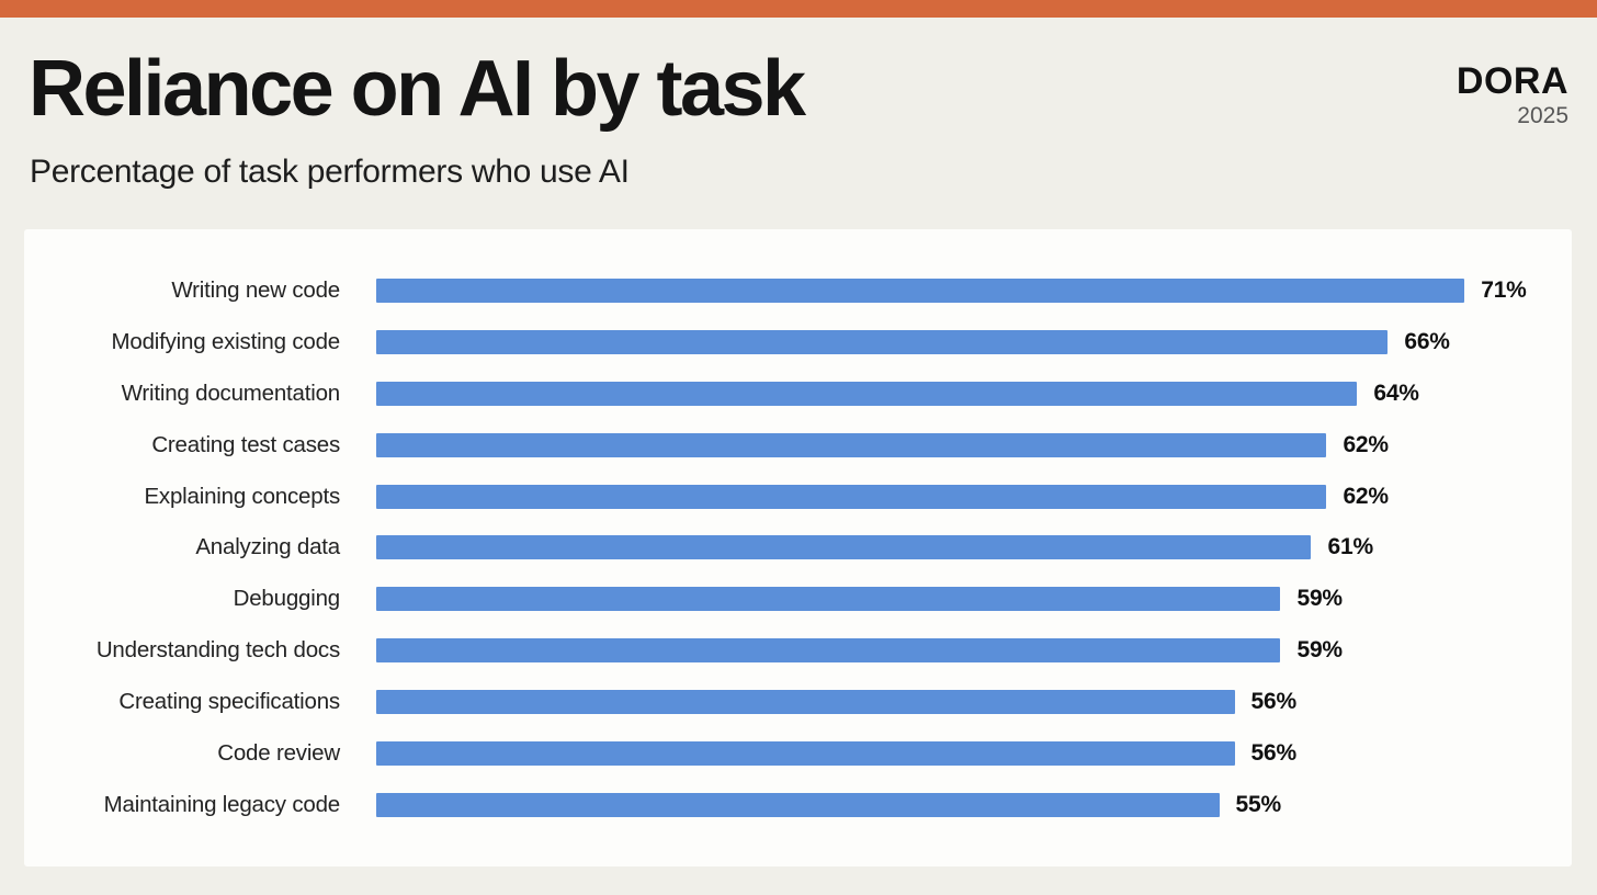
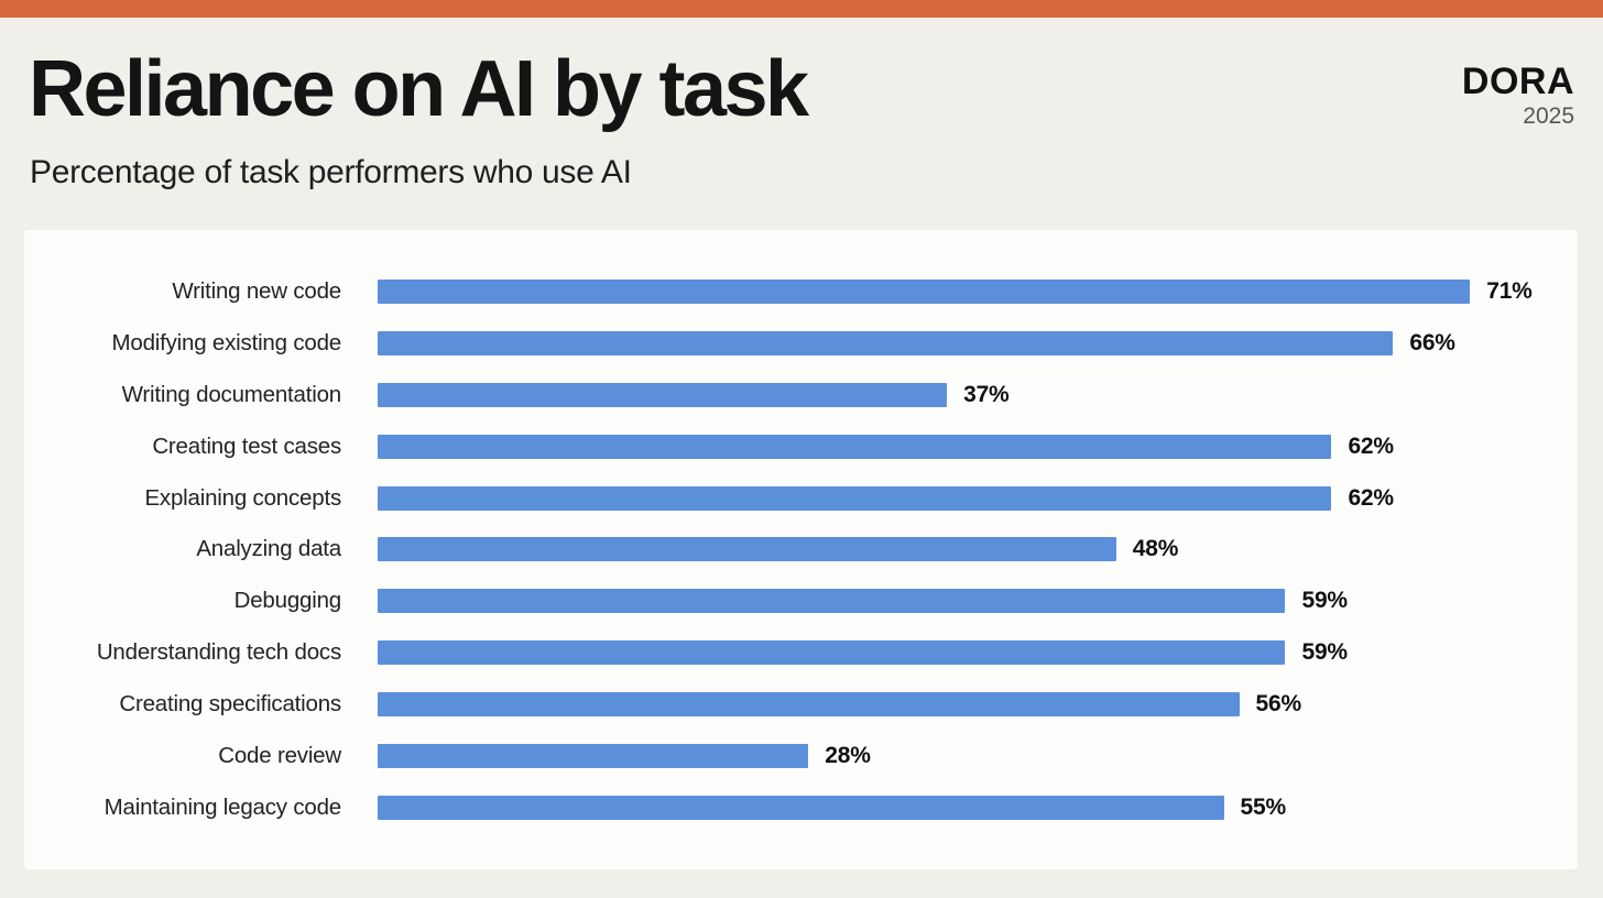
Writing documentation: 64% -> 37%
Analyzing data: 61% -> 48%
Code review: 56% -> 28%
